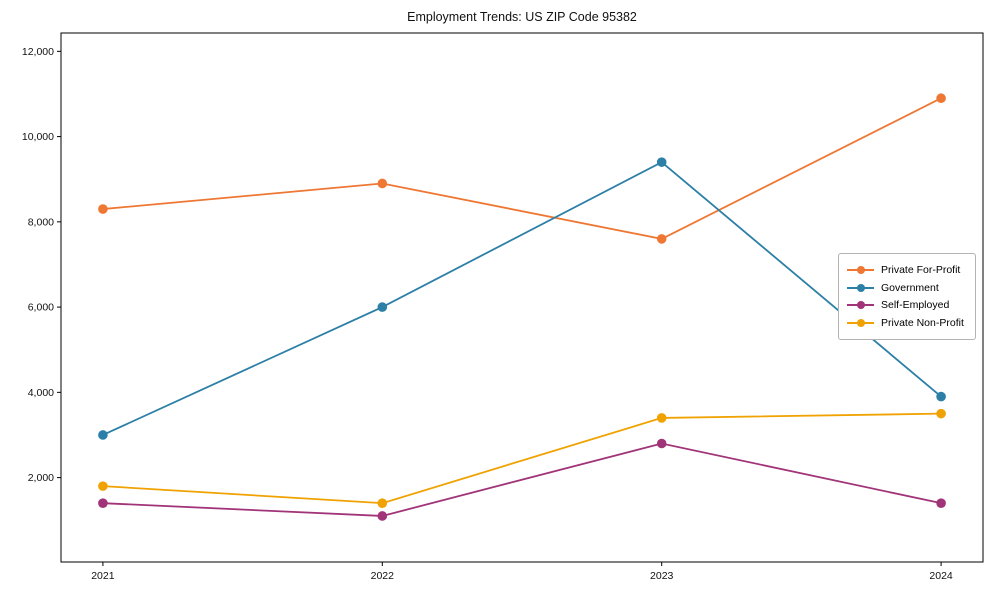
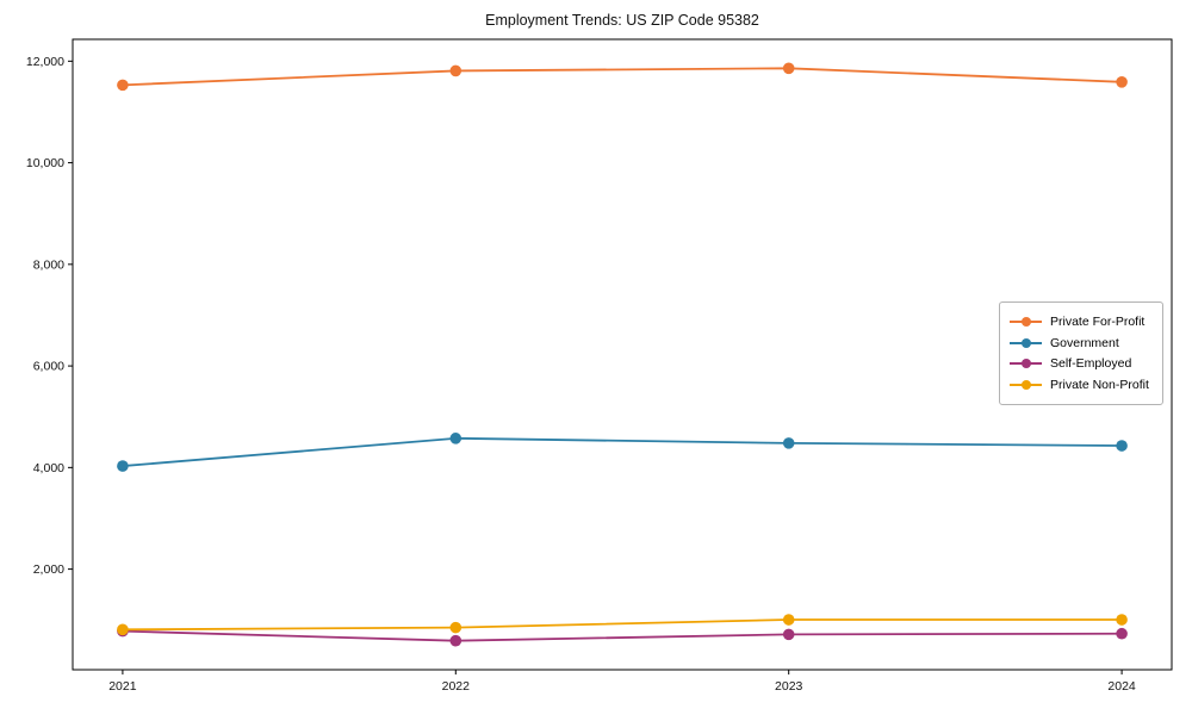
Private For-Profit/2021: 8300 -> 11500
Government/2021: 3000 -> 4000
Self-Employed/2021: 1400 -> 800
Private Non-Profit/2021: 1800 -> 800
Private For-Profit/2022: 8900 -> 11800
Government/2022: 6000 -> 4600
Self-Employed/2022: 1100 -> 600
Private Non-Profit/2022: 1400 -> 800
Private For-Profit/2023: 7600 -> 11900
Government/2023: 9400 -> 4500
Self-Employed/2023: 2800 -> 700
Private Non-Profit/2023: 3400 -> 1000
Private For-Profit/2024: 10900 -> 11600
Government/2024: 3900 -> 4400
Self-Employed/2024: 1400 -> 700
Private Non-Profit/2024: 3500 -> 1000
